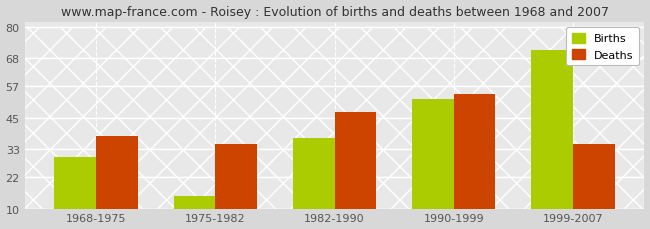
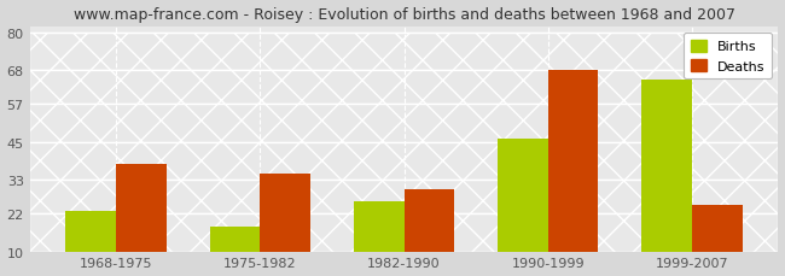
Births/1968-1975: 30 -> 23
Births/1975-1982: 15 -> 18
Births/1982-1990: 37 -> 26
Deaths/1982-1990: 47 -> 30
Births/1990-1999: 52 -> 46
Deaths/1990-1999: 54 -> 68
Births/1999-2007: 71 -> 65
Deaths/1999-2007: 35 -> 25
